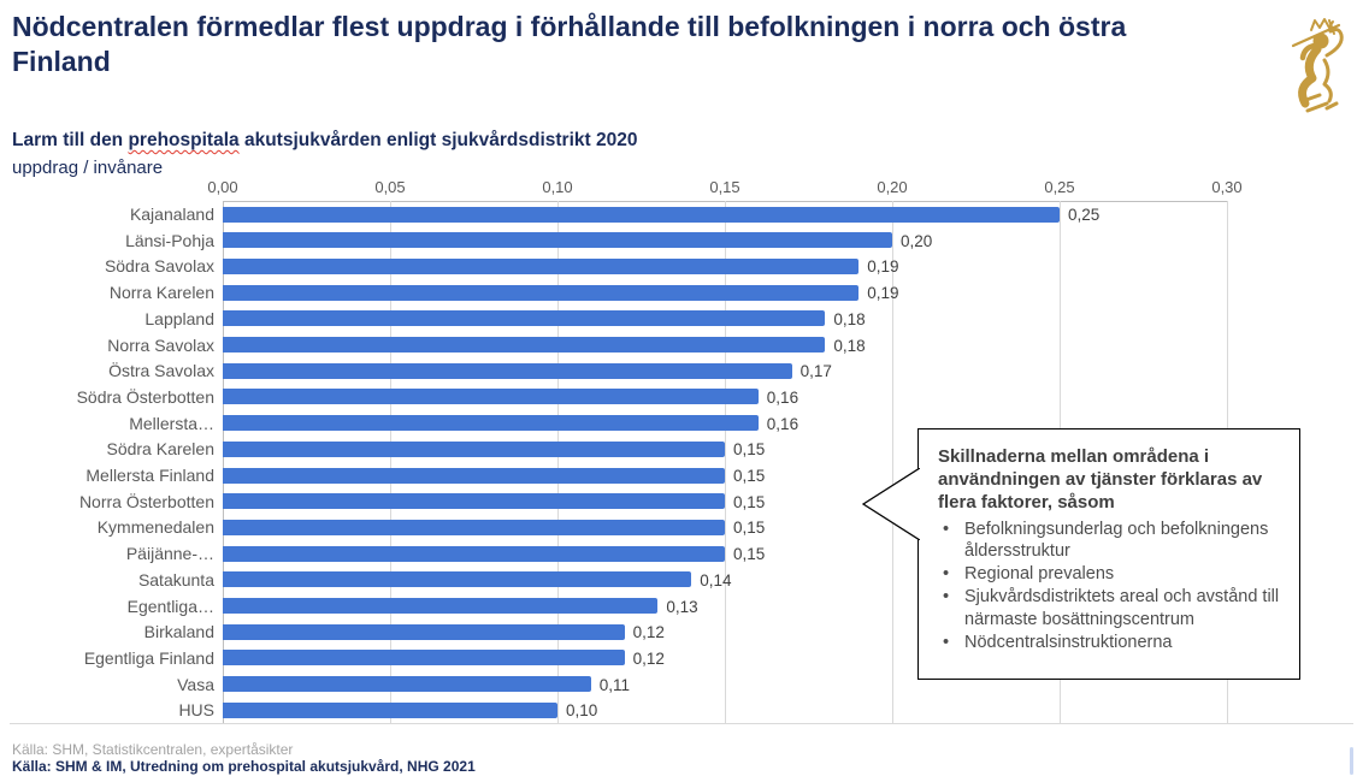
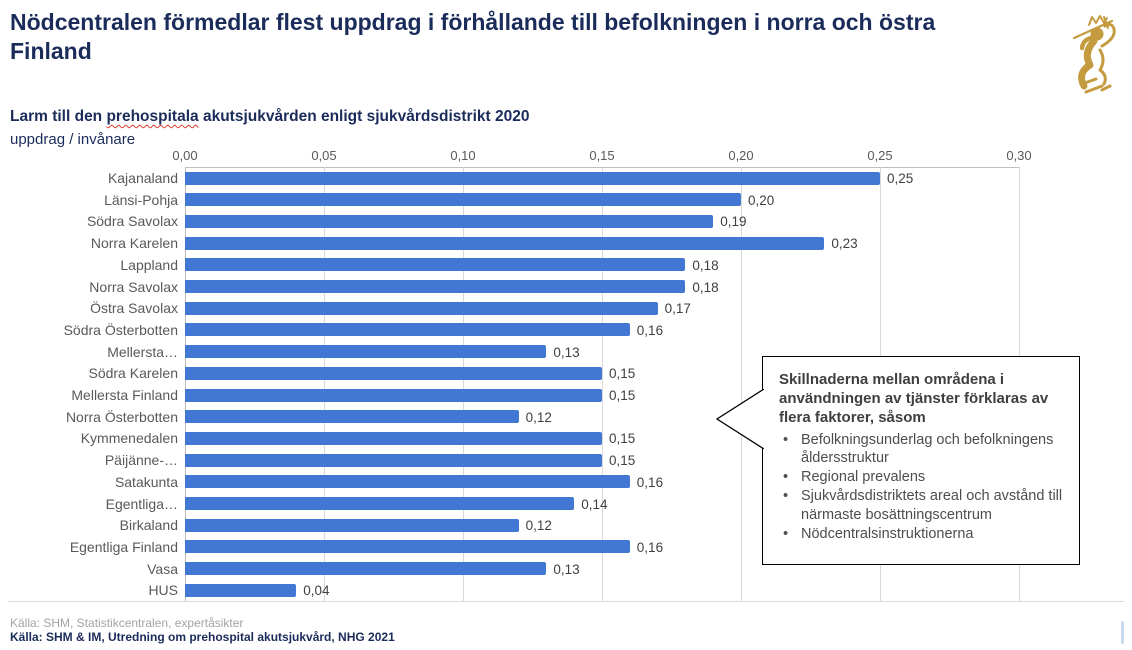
Norra Karelen: 0,19 -> 0,23
Mellersta…: 0,16 -> 0,13
Norra Österbotten: 0,15 -> 0,12
Satakunta: 0,14 -> 0,16
Egentliga…: 0,13 -> 0,14
Egentliga Finland: 0,12 -> 0,16
Vasa: 0,11 -> 0,13
HUS: 0,10 -> 0,04
